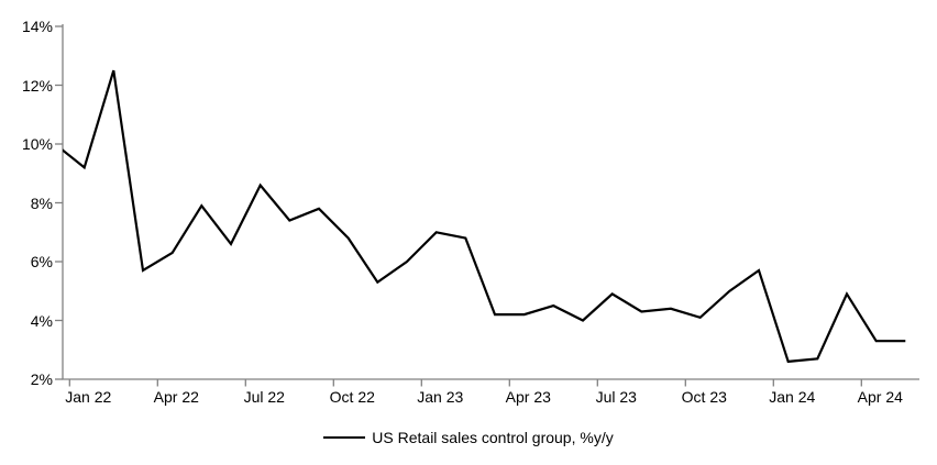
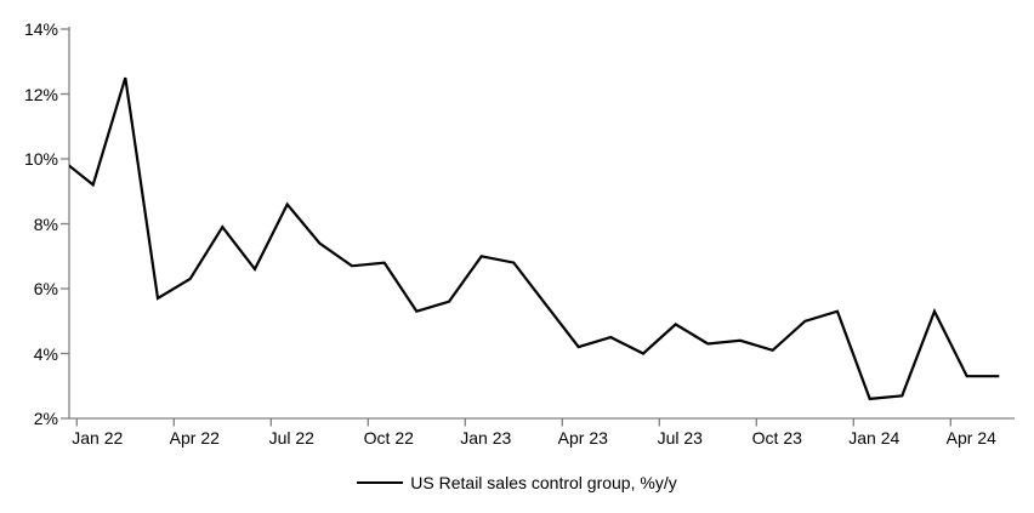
Oct 22: 7.8% -> 6.7%
Jan 23: 6.0% -> 5.6%
Apr 23: 4.2% -> 5.5%
Jan 24: 5.7% -> 5.3%
Apr 24: 4.9% -> 5.3%
